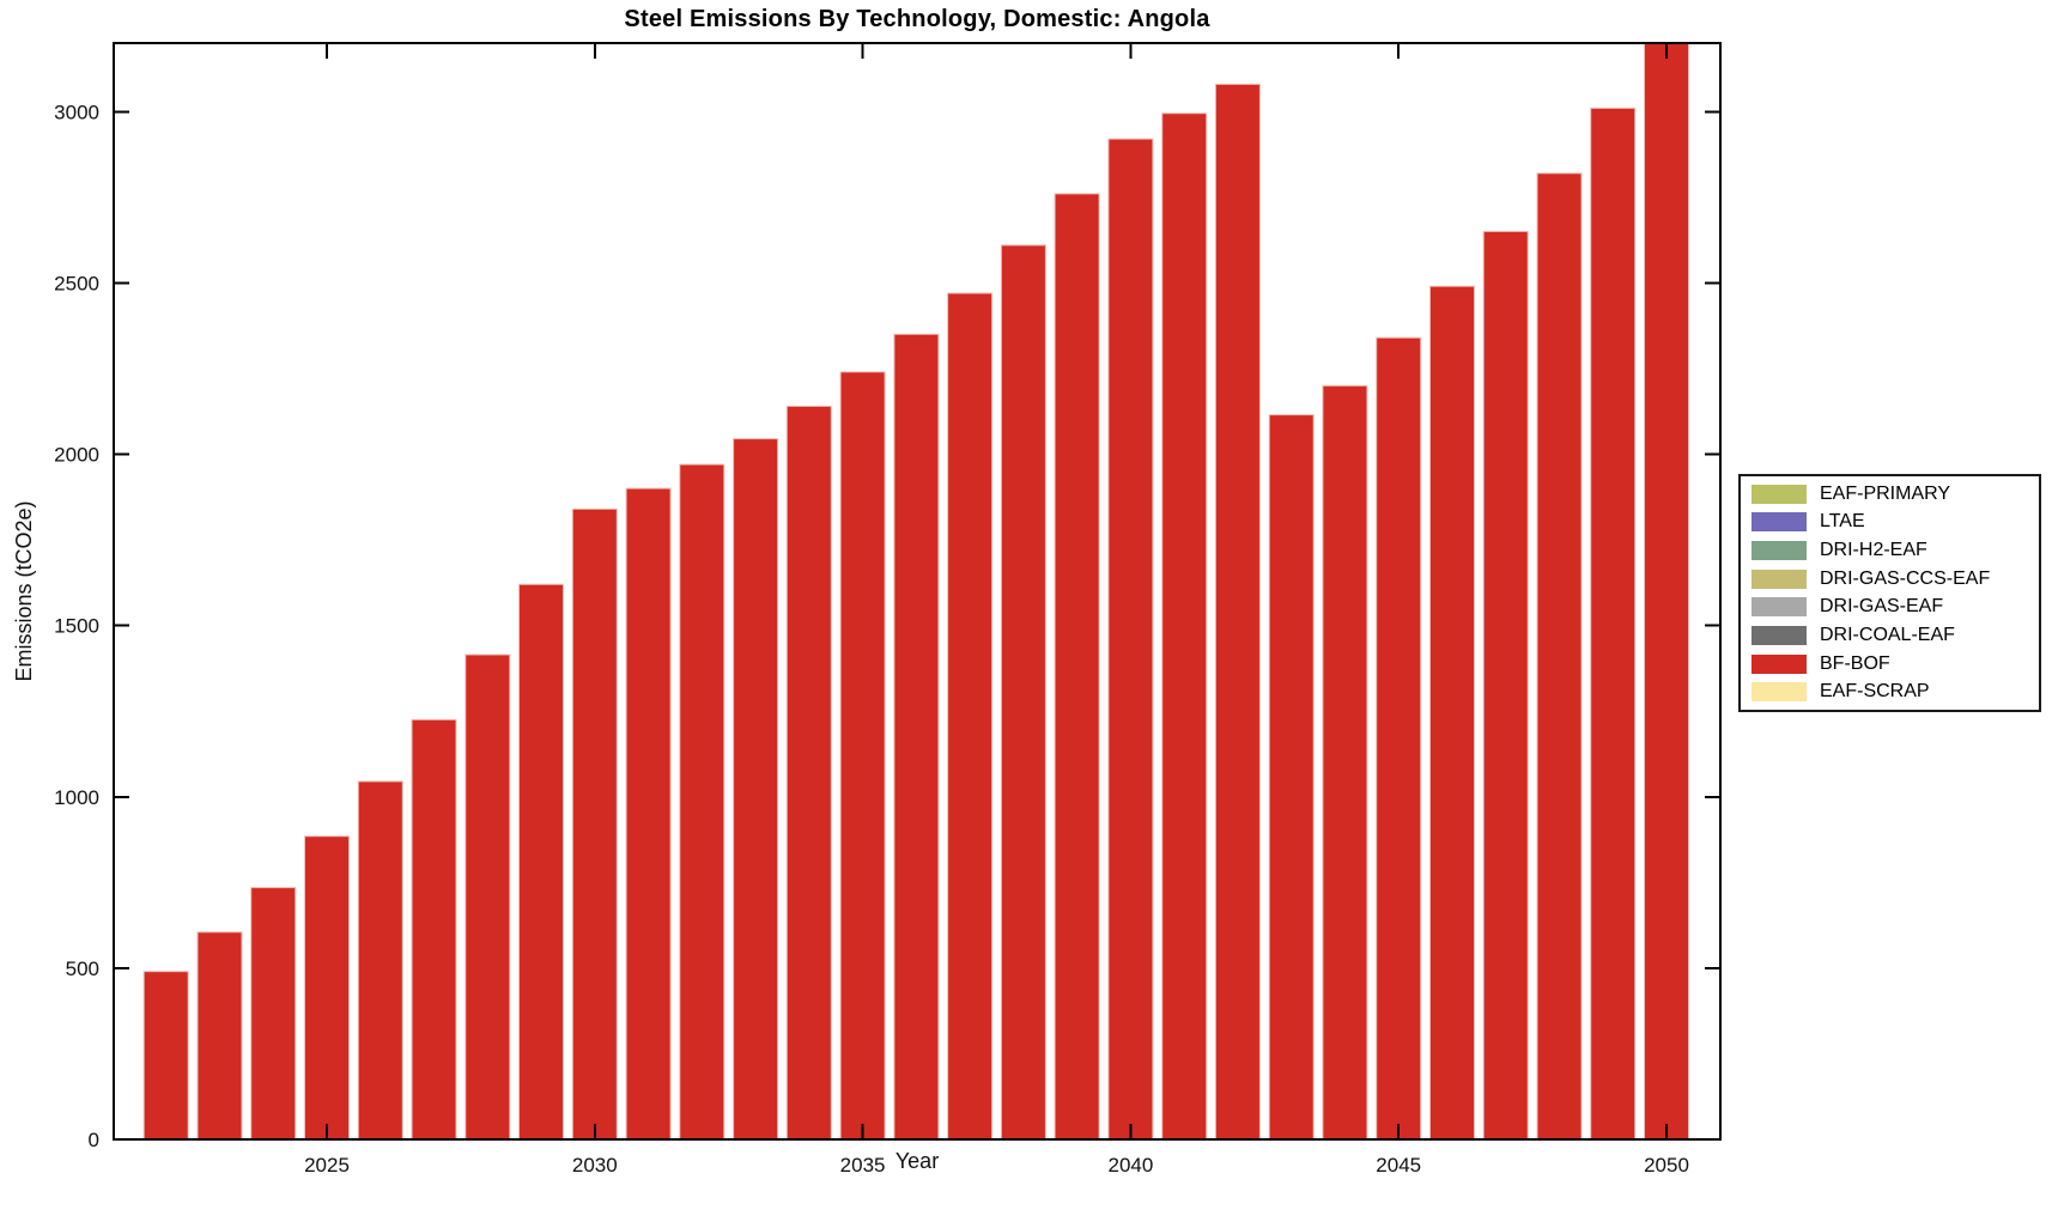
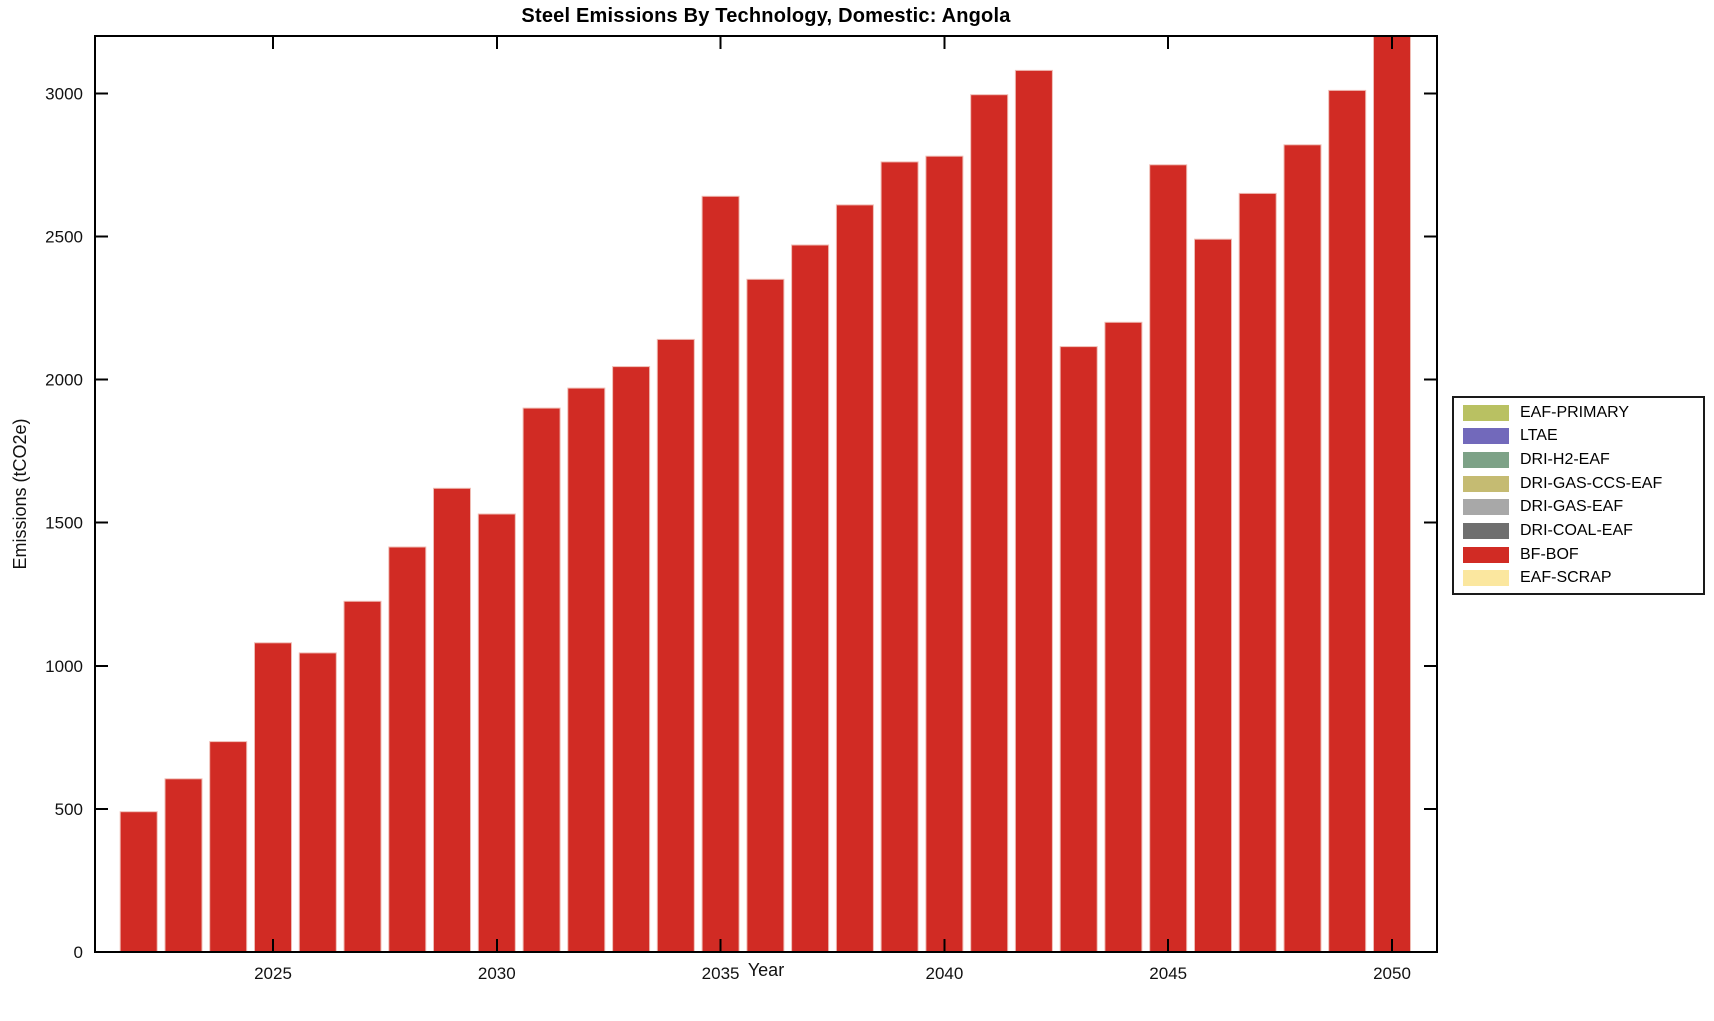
2025: 880 -> 1080
2030: 1840 -> 1530
2035: 2240 -> 2640
2040: 2920 -> 2780
2045: 2340 -> 2750
